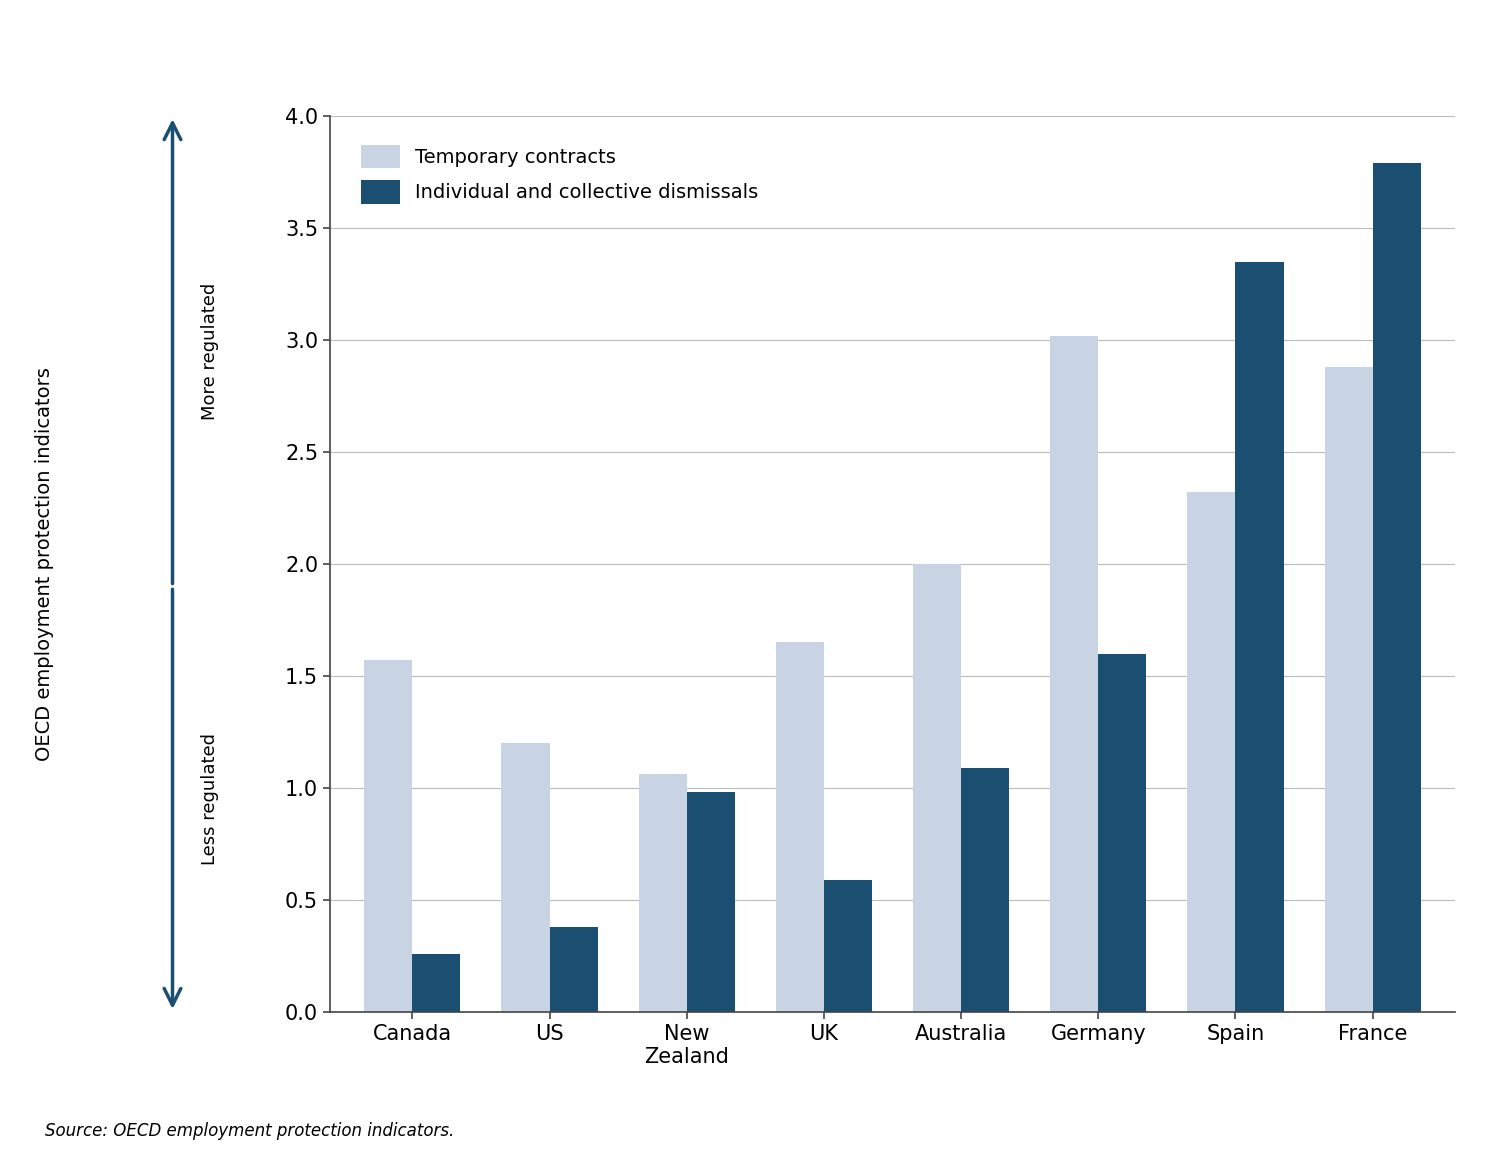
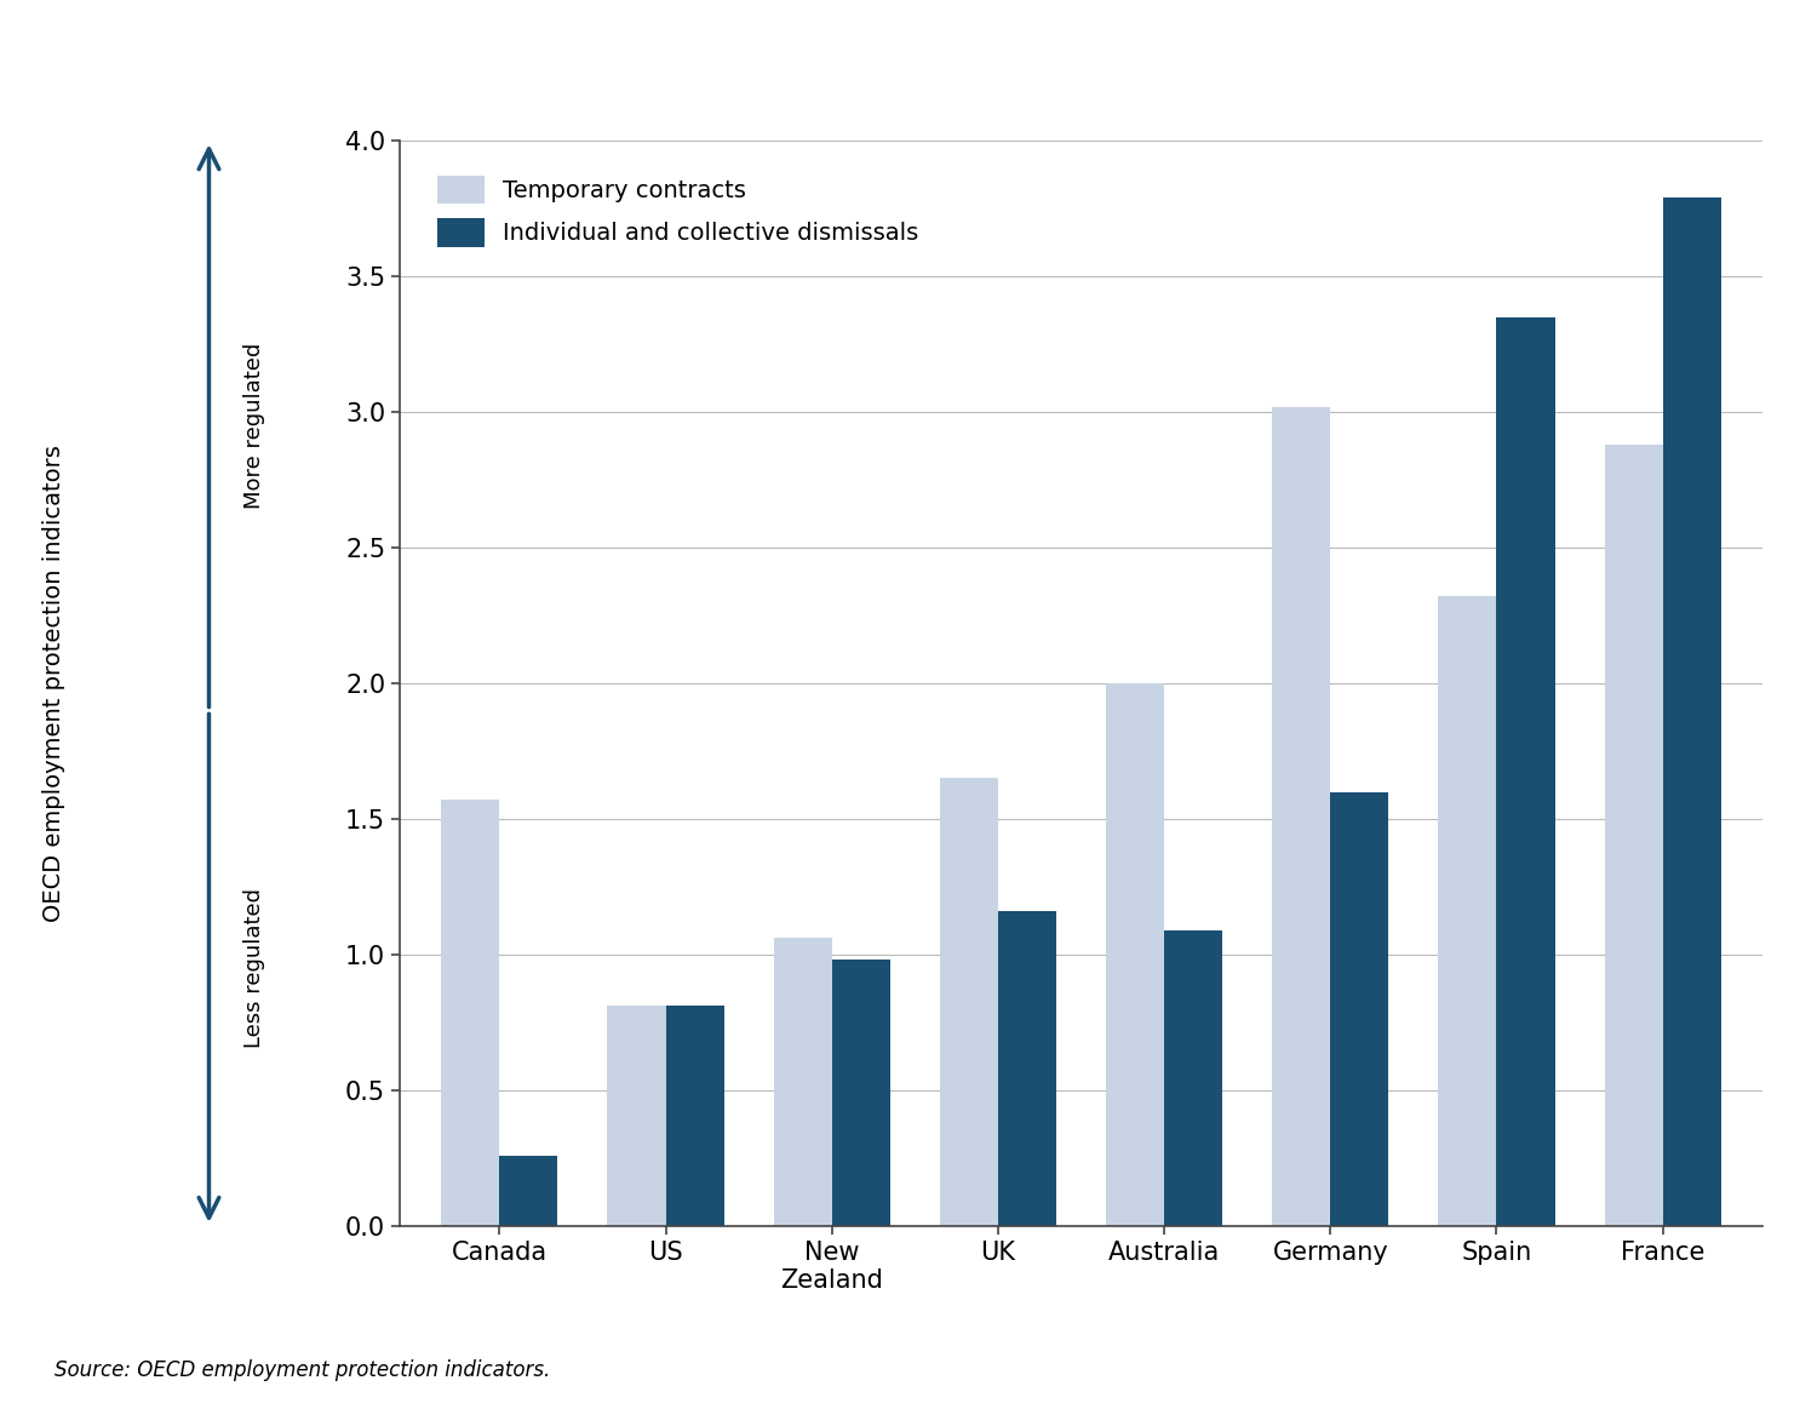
Temporary contracts/US: 1.20 -> 0.81
Individual and collective dismissals/US: 0.38 -> 0.81
Individual and collective dismissals/UK: 0.59 -> 1.16
